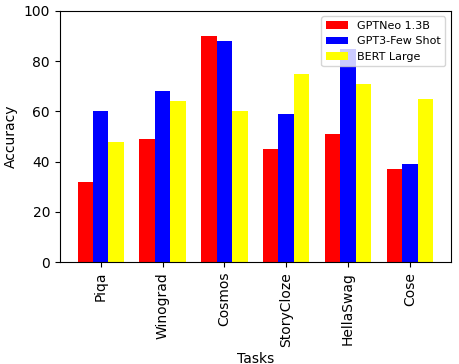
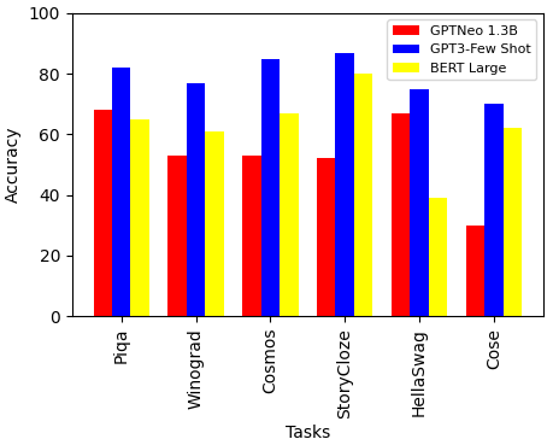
GPTNeo 1.3B/Piqa: 32 -> 68
GPT3-Few Shot/Piqa: 60 -> 82
BERT Large/Piqa: 48 -> 65
GPTNeo 1.3B/Winograd: 49 -> 53
GPT3-Few Shot/Winograd: 68 -> 77
BERT Large/Winograd: 64 -> 61
GPTNeo 1.3B/Cosmos: 90 -> 53
GPT3-Few Shot/Cosmos: 88 -> 85
BERT Large/Cosmos: 60 -> 67
GPTNeo 1.3B/StoryCloze: 45 -> 52
GPT3-Few Shot/StoryCloze: 59 -> 87
BERT Large/StoryCloze: 75 -> 80
GPTNeo 1.3B/HellaSwag: 51 -> 67
GPT3-Few Shot/HellaSwag: 85 -> 75
BERT Large/HellaSwag: 71 -> 39
GPTNeo 1.3B/Cose: 37 -> 30
GPT3-Few Shot/Cose: 39 -> 70
BERT Large/Cose: 65 -> 62
